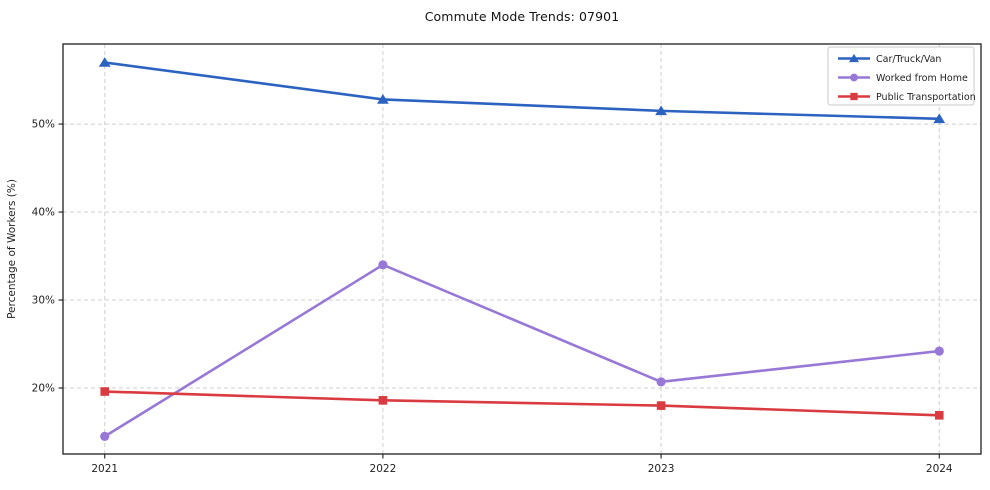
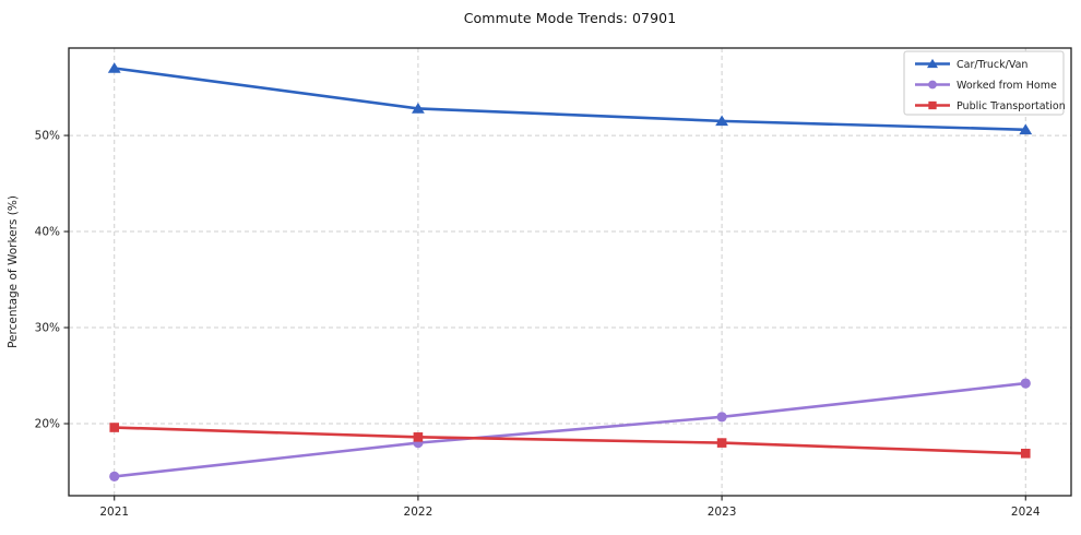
Worked from Home/2022: 34% -> 18%
